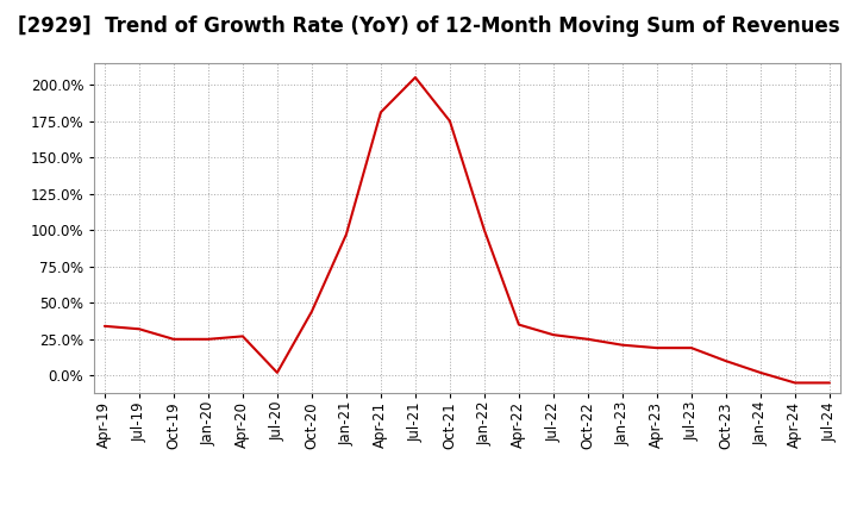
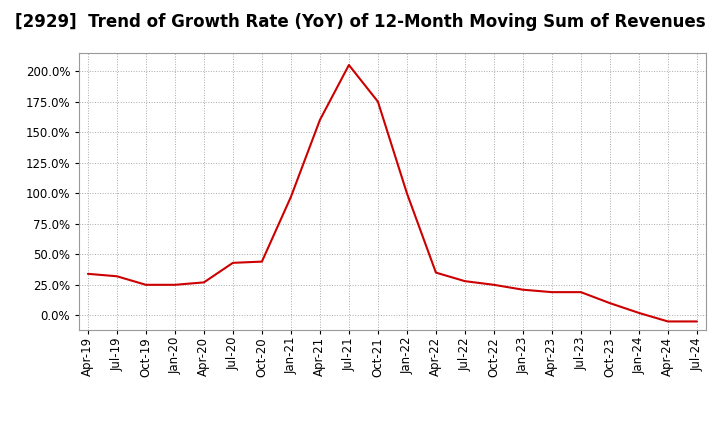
Jul-20: 2% -> 43%
Apr-21: 181% -> 160%
